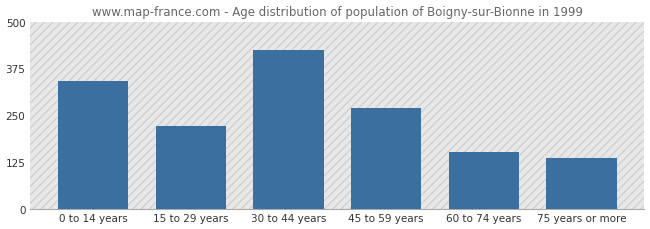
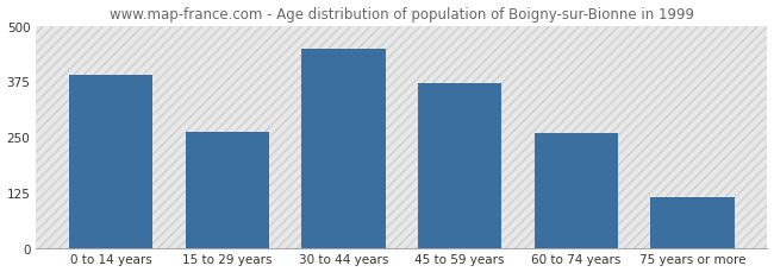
0 to 14 years: 340 -> 388
15 to 29 years: 220 -> 262
30 to 44 years: 425 -> 447
45 to 59 years: 270 -> 370
60 to 74 years: 150 -> 258
75 years or more: 135 -> 113
